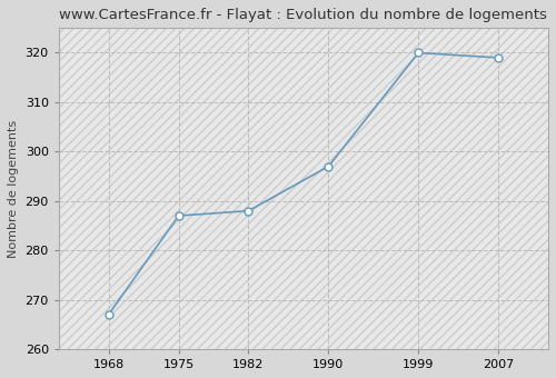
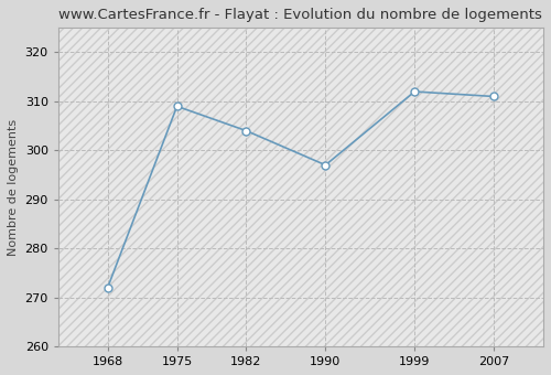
1968: 267 -> 272
1975: 287 -> 309
1982: 288 -> 304
1999: 320 -> 312
2007: 319 -> 311
